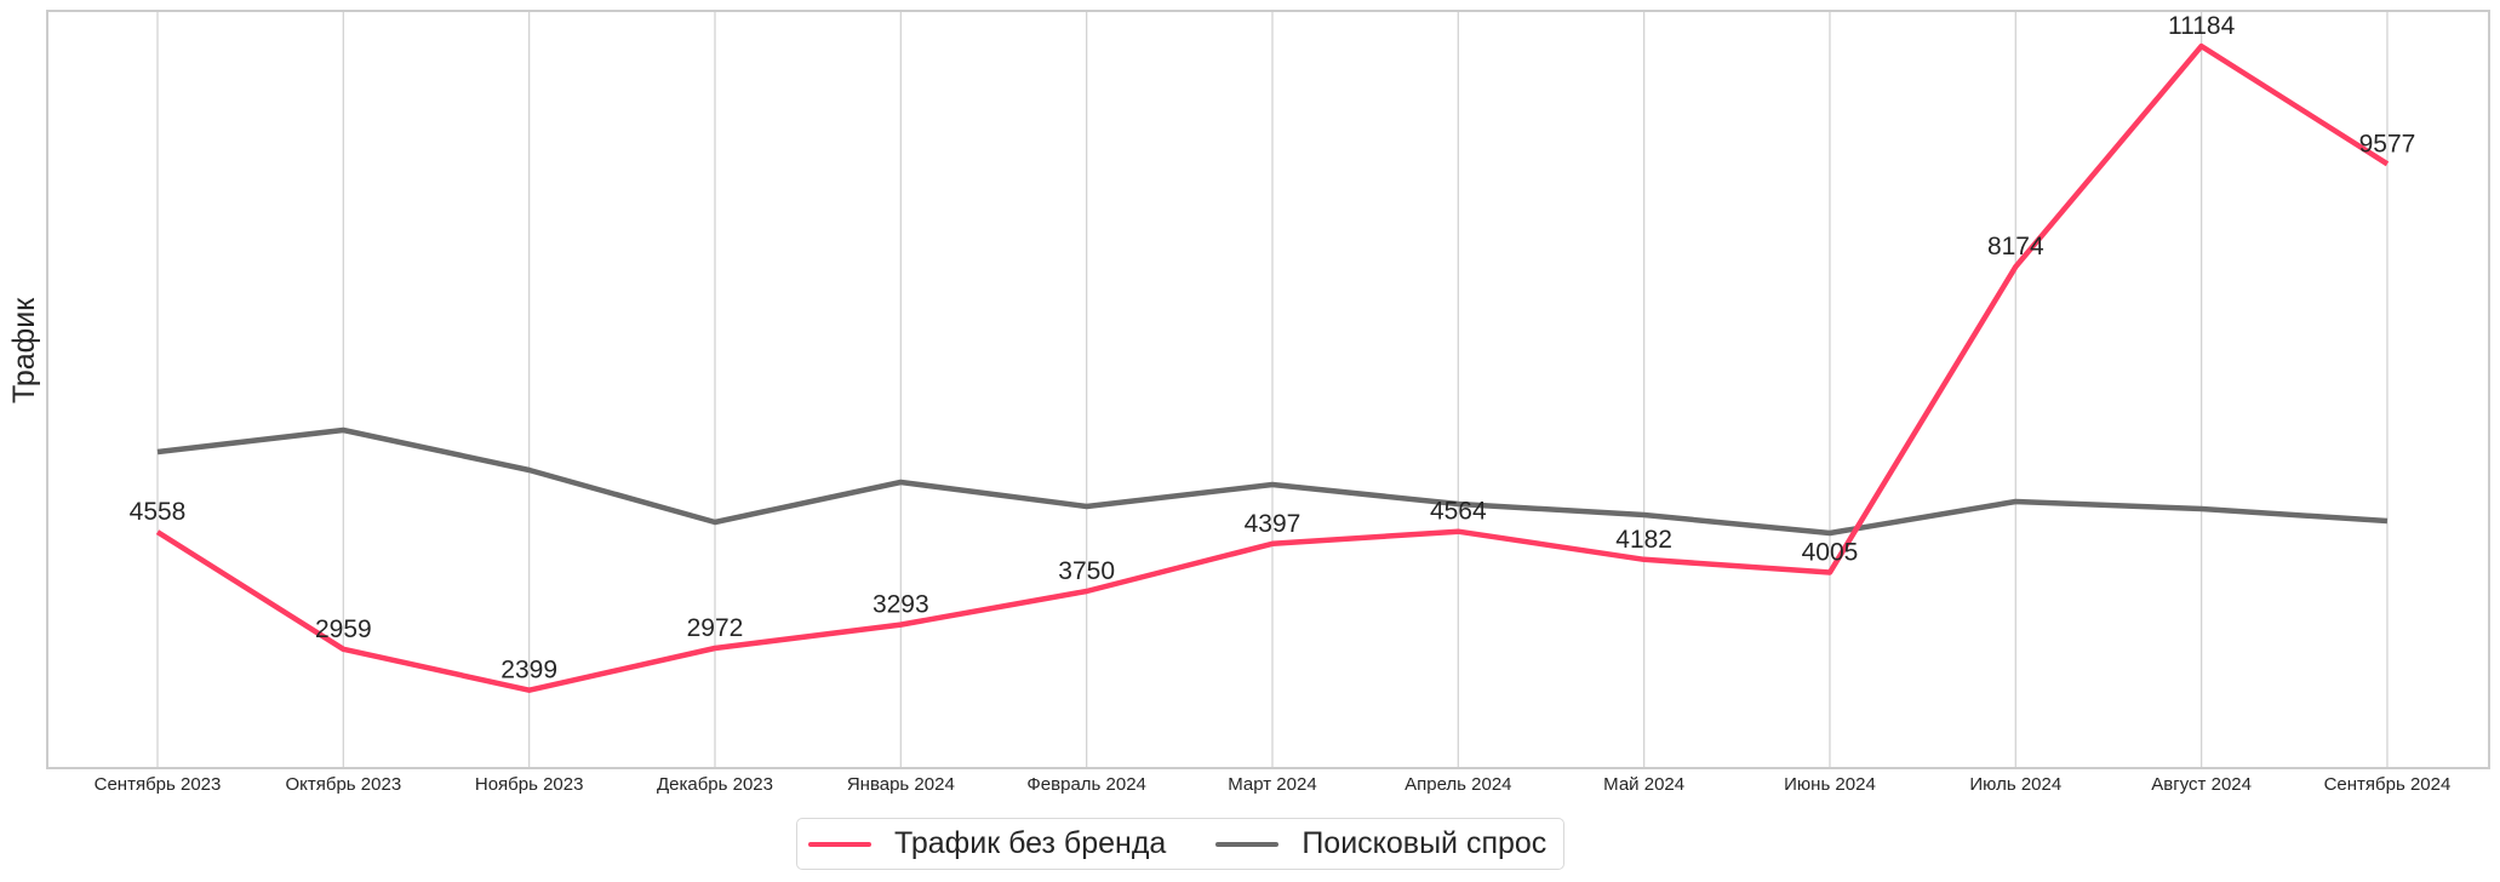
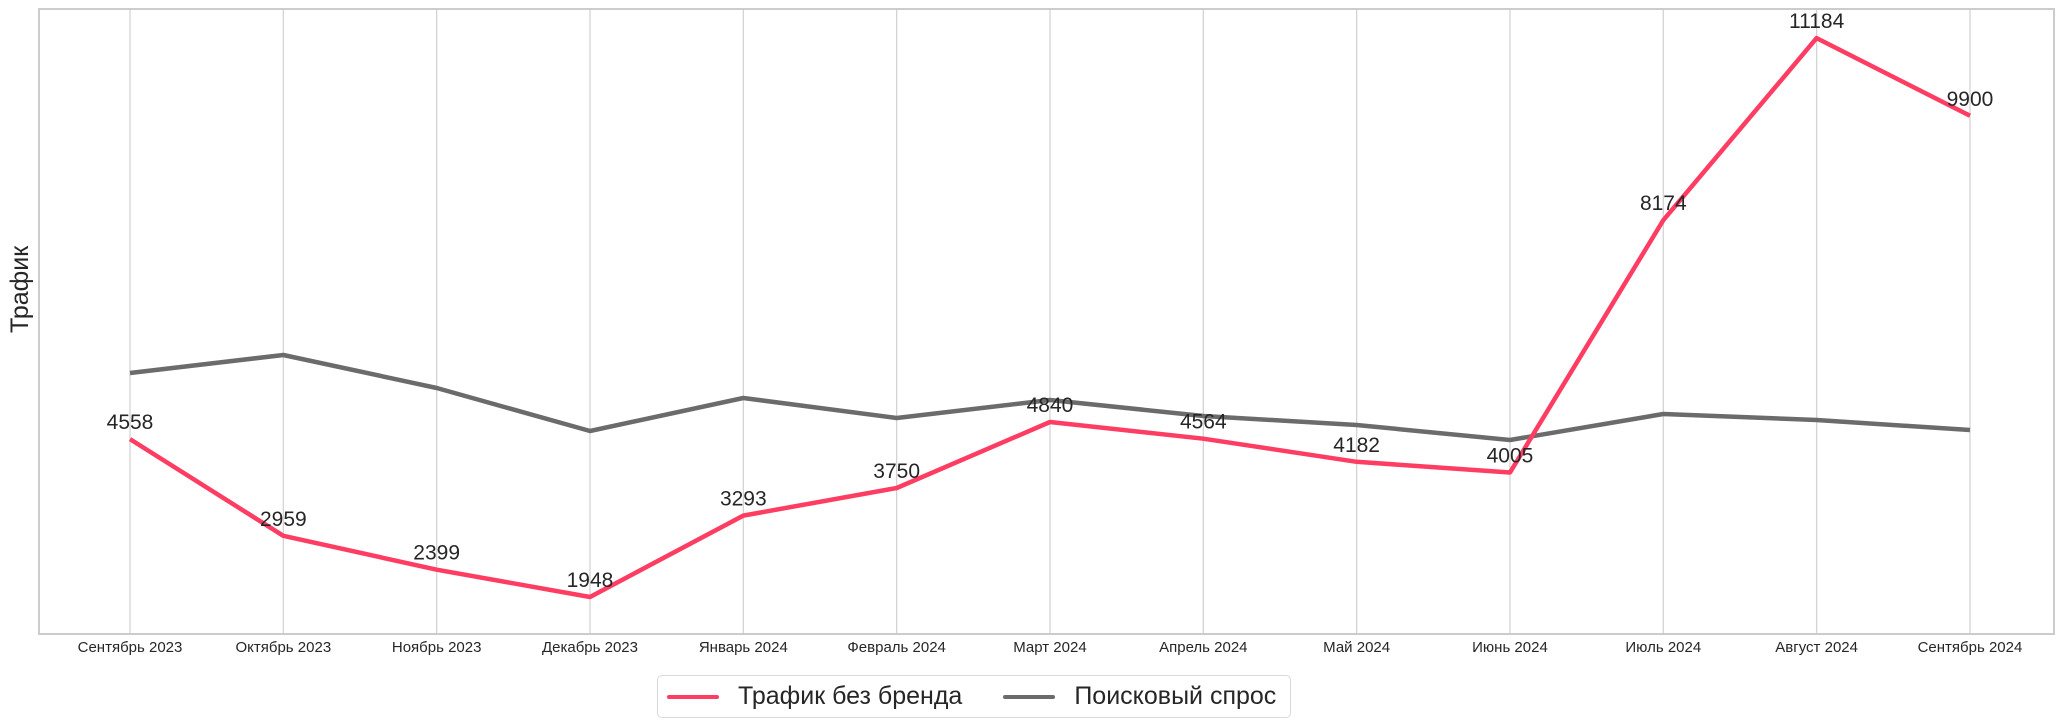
Трафик без бренда/Декабрь 2023: 2972 -> 1948
Трафик без бренда/Март 2024: 4397 -> 4840
Трафик без бренда/Сентябрь 2024: 9577 -> 9900
